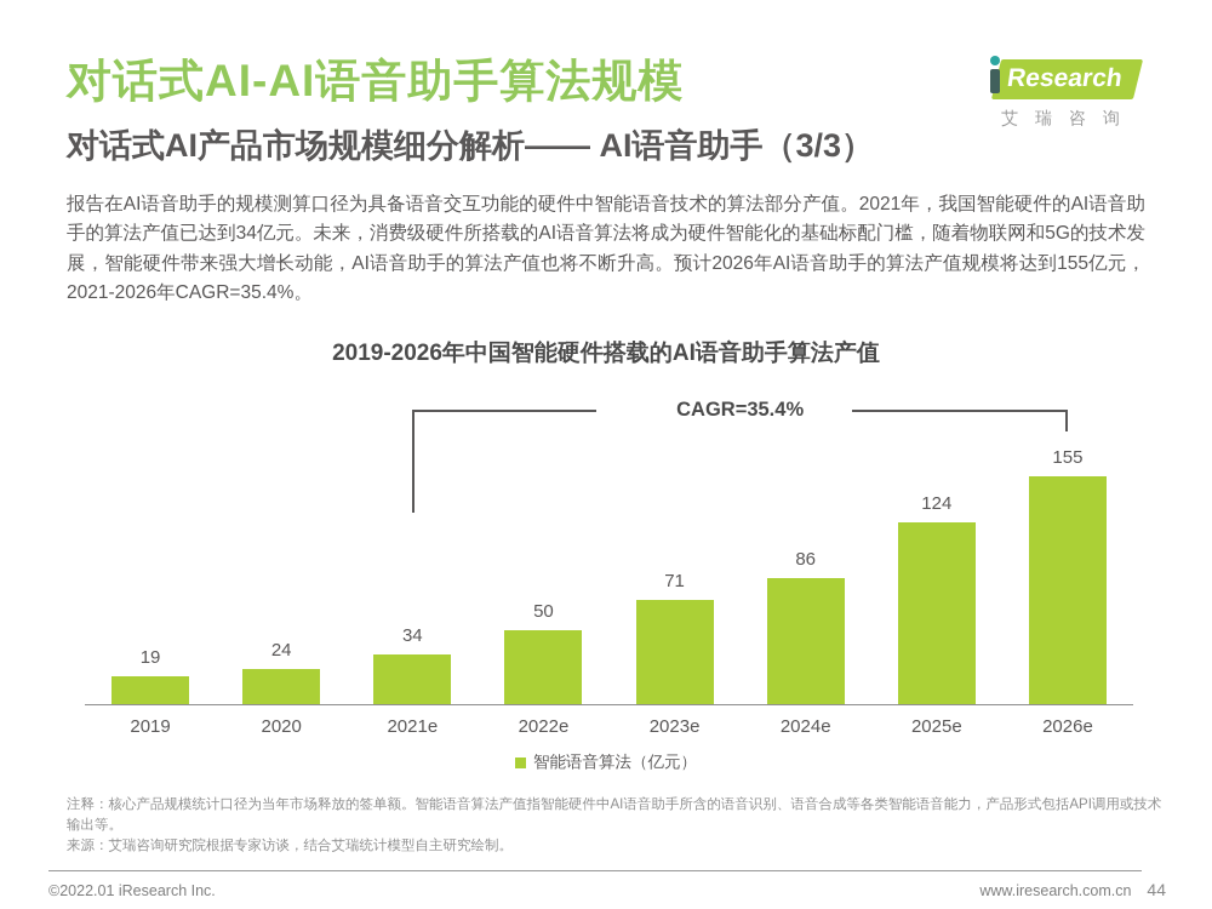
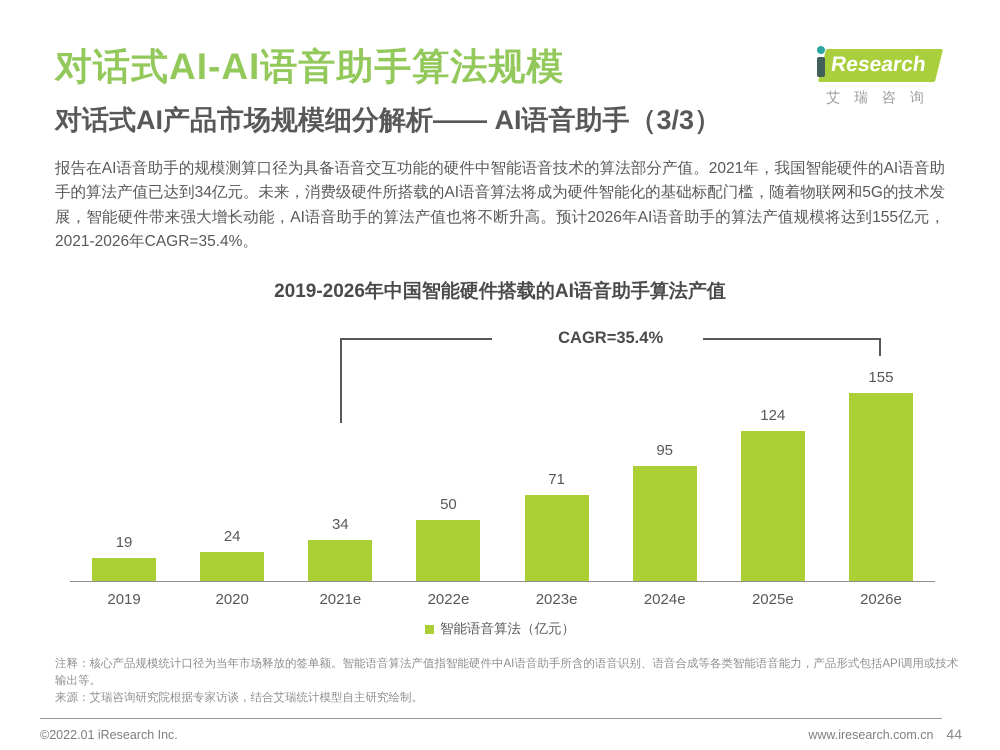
2024e: 86 -> 95
